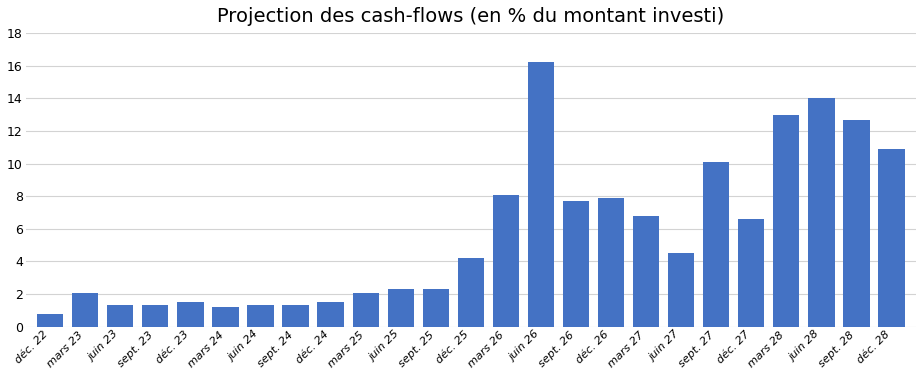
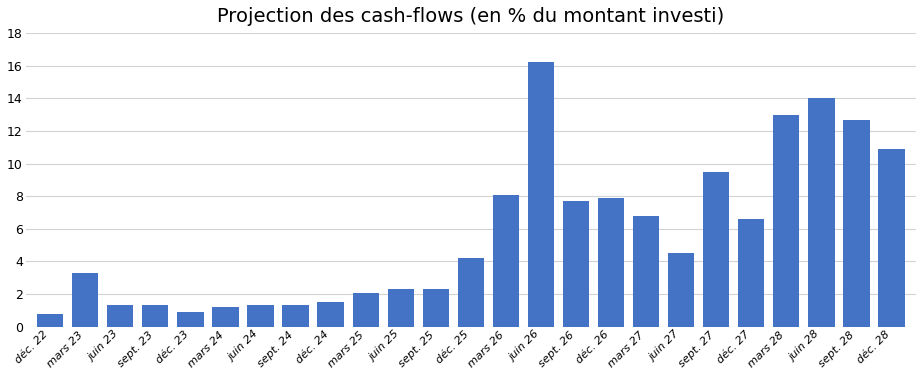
mars 23: 2.1 -> 3.3
déc. 23: 1.5 -> 0.9
sept. 27: 10.1 -> 9.5
